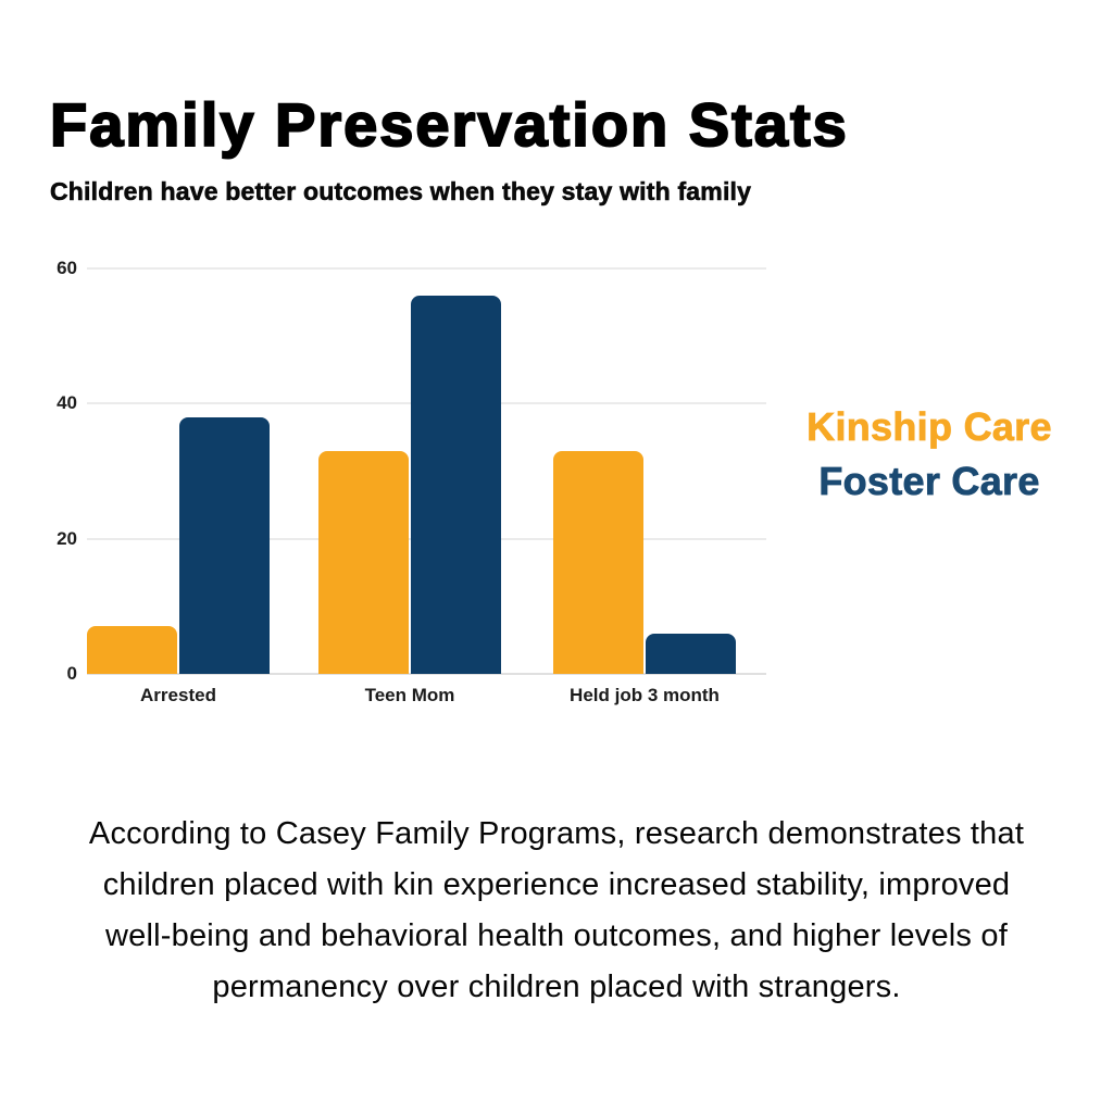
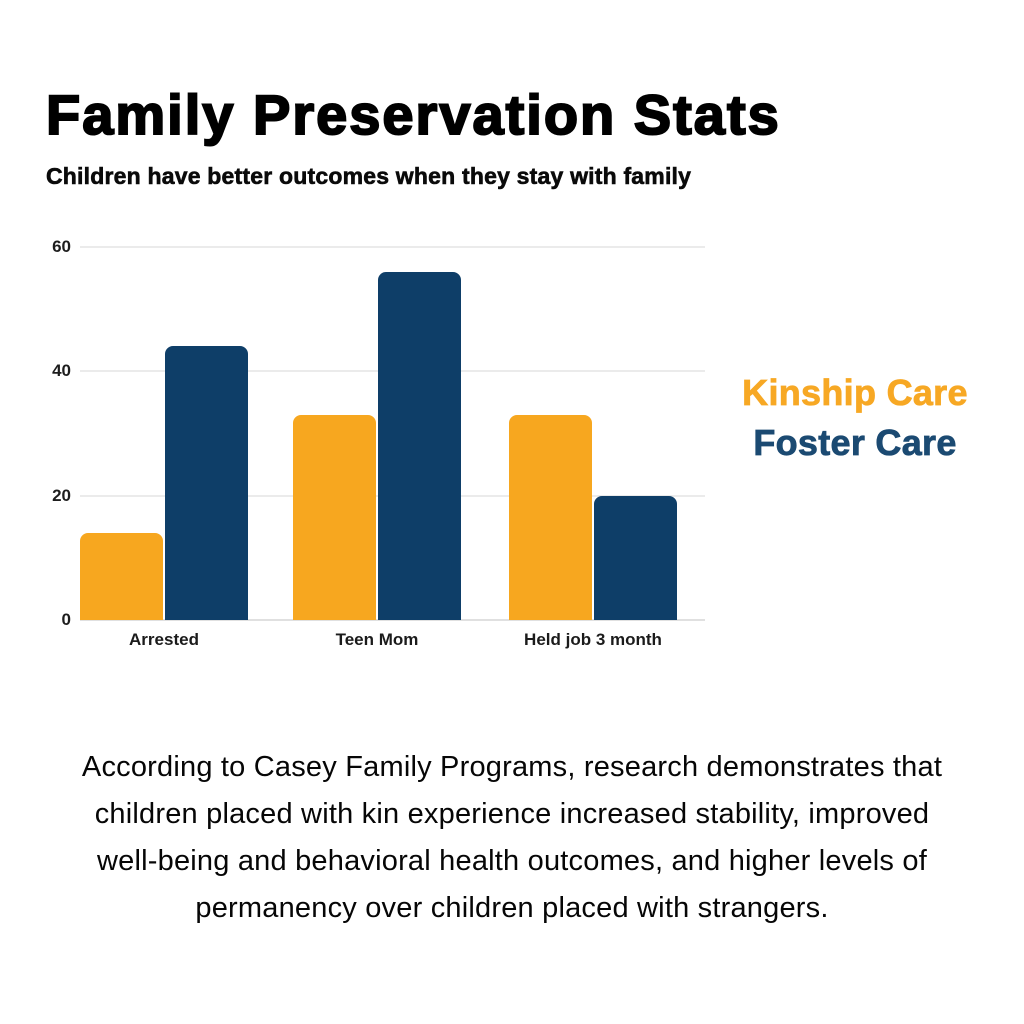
Kinship Care/Arrested: 7 -> 14
Foster Care/Arrested: 38 -> 44
Foster Care/Held job 3 month: 6 -> 20
